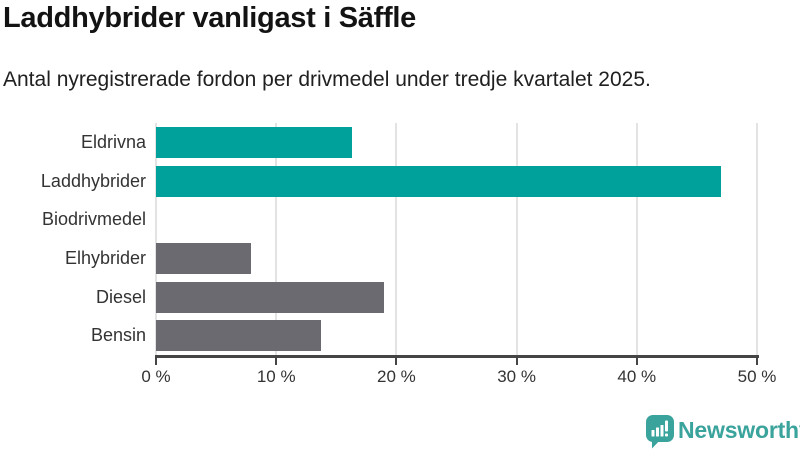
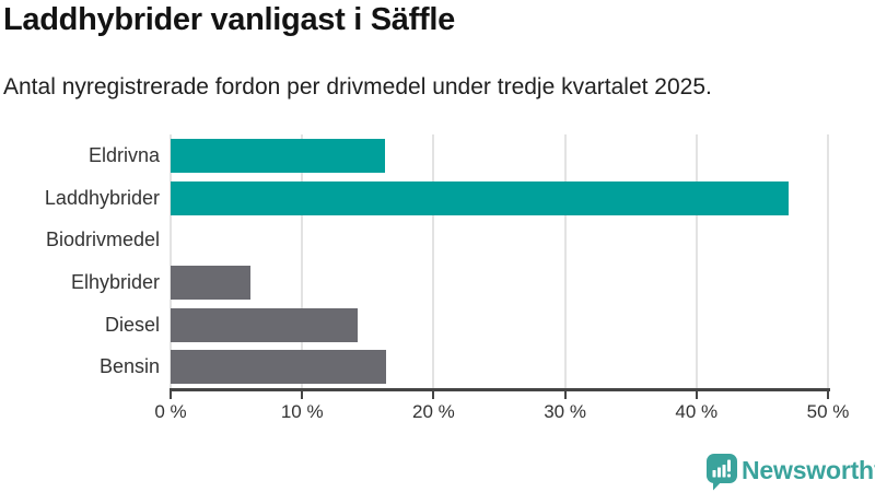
Elhybrider: 7.9% -> 6.1%
Diesel: 19.0% -> 14.2%
Bensin: 13.7% -> 16.4%
